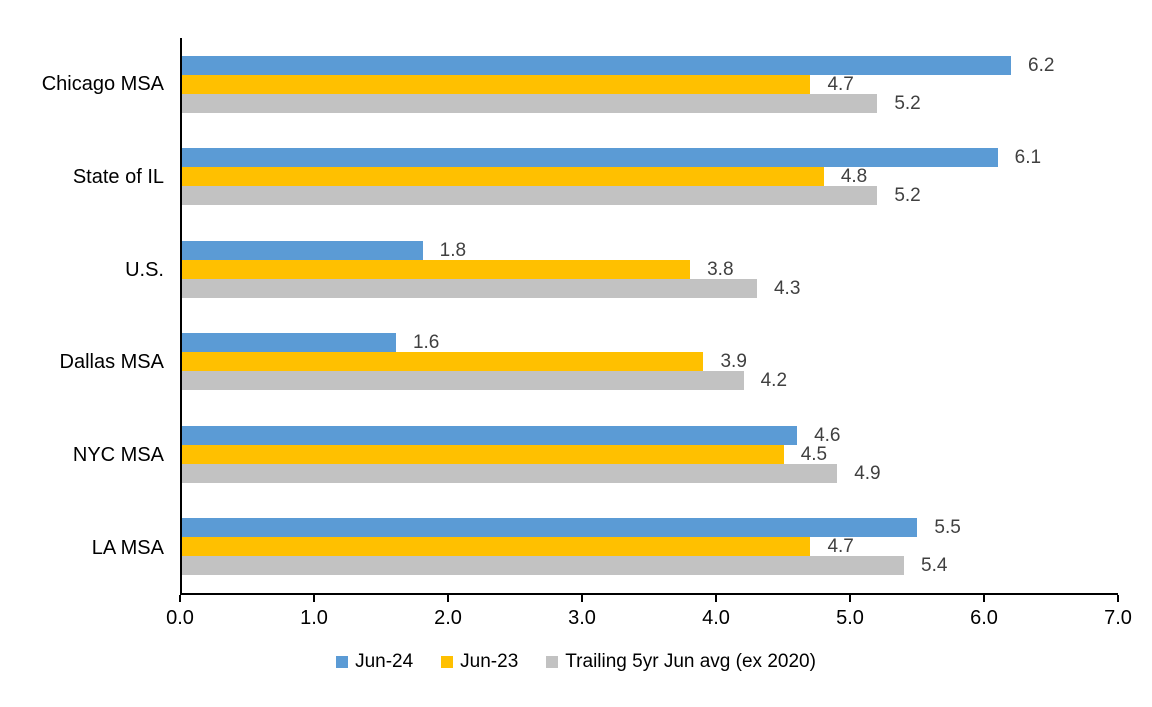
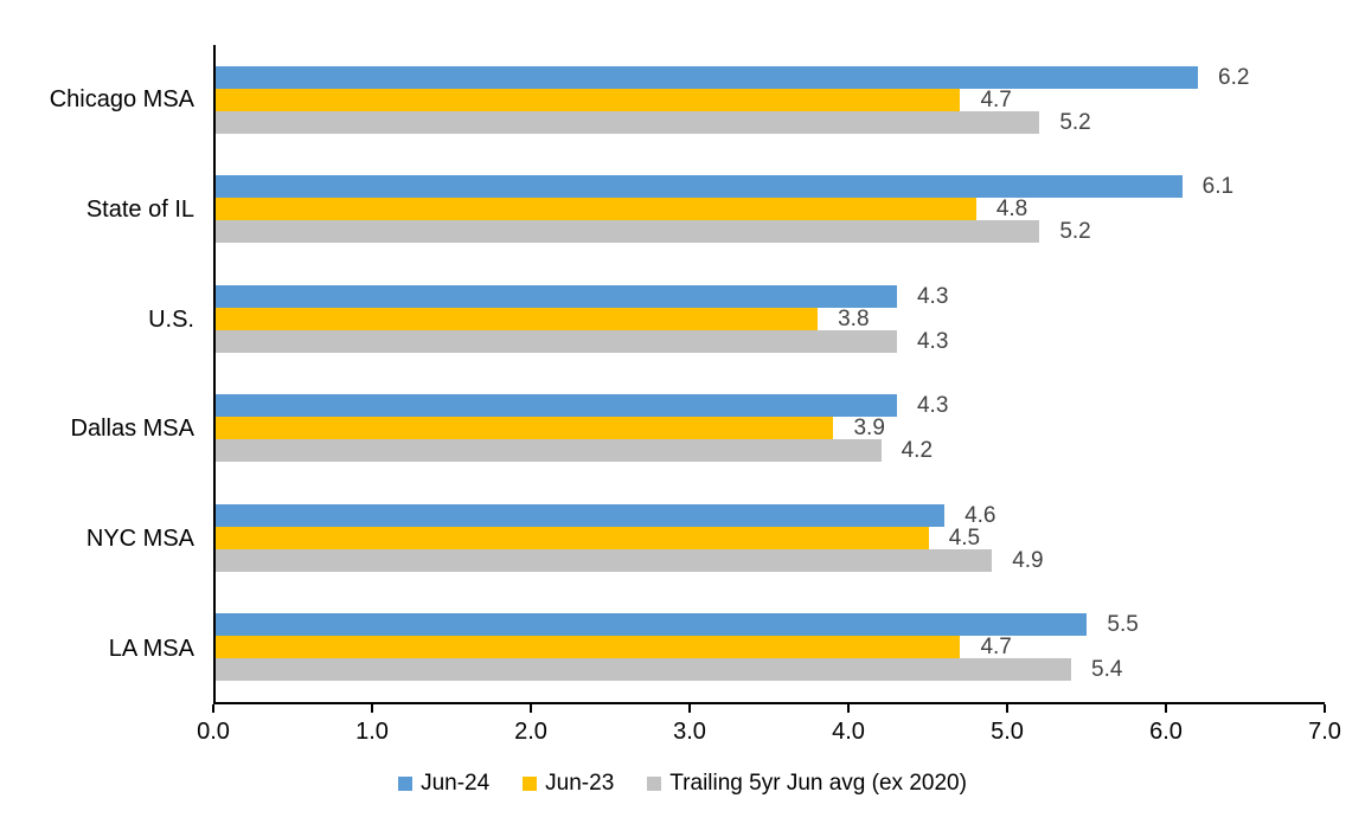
Jun-24/U.S.: 1.8 -> 4.3
Jun-24/Dallas MSA: 1.6 -> 4.3
